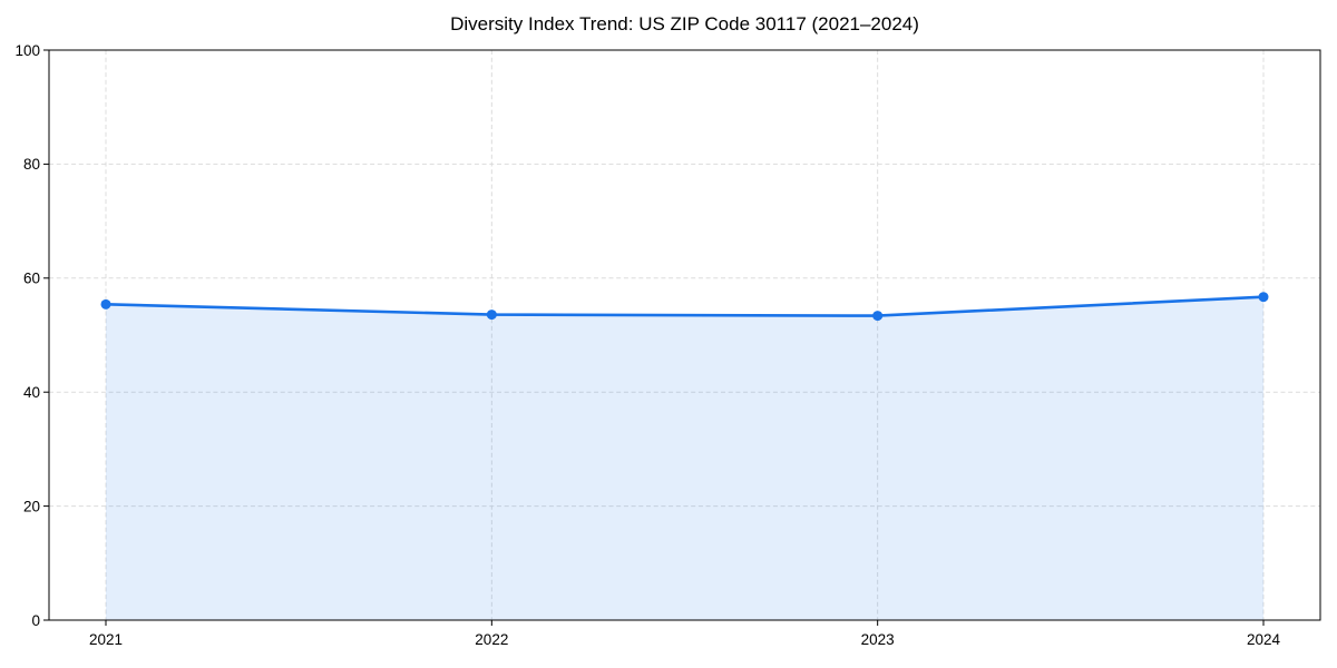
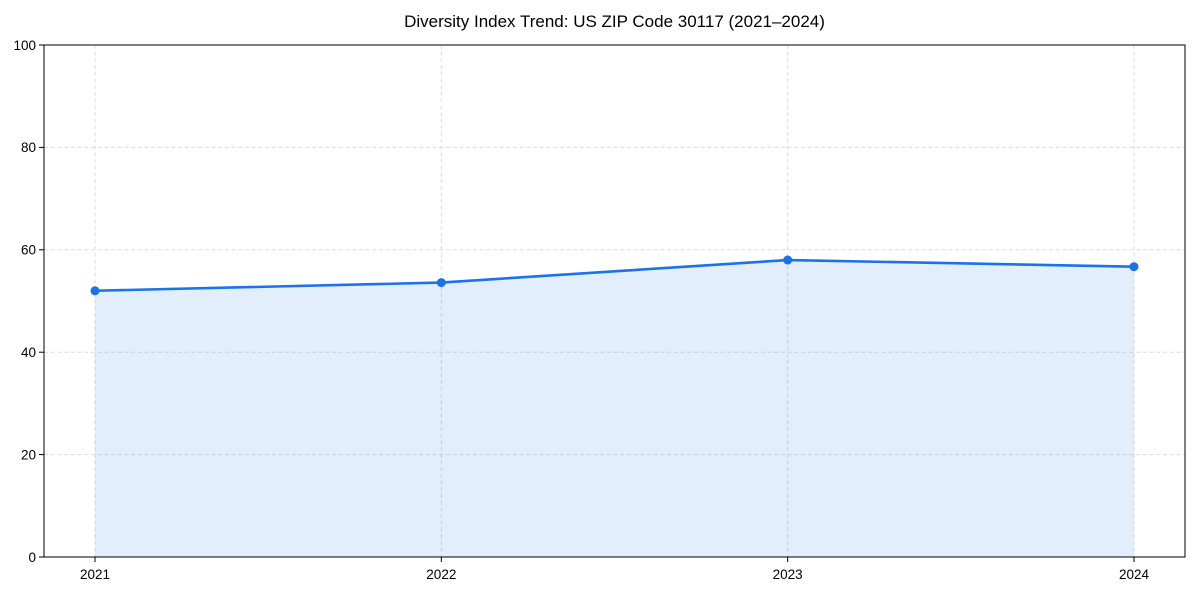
2021: 55 -> 52
2023: 53 -> 58
